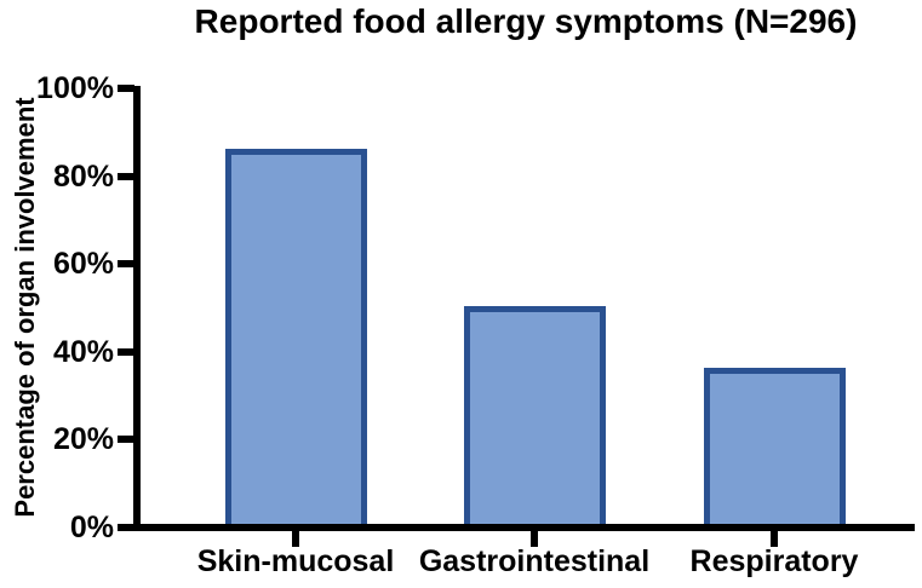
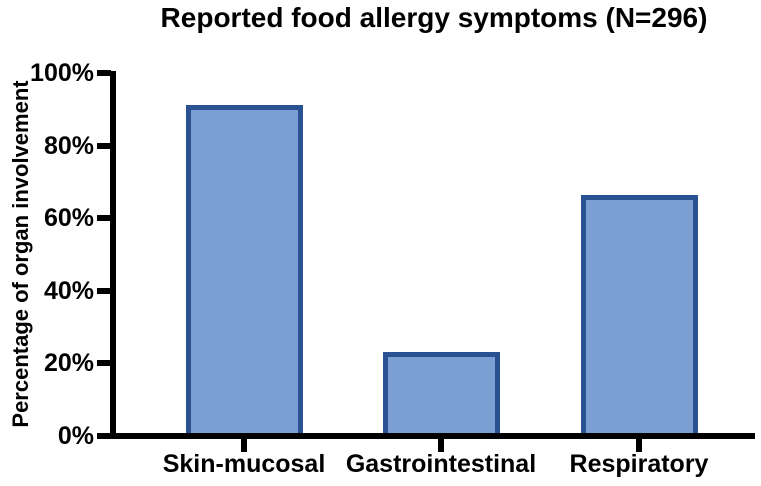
Skin-mucosal: 86% -> 91%
Gastrointestinal: 50% -> 23%
Respiratory: 36% -> 66%
